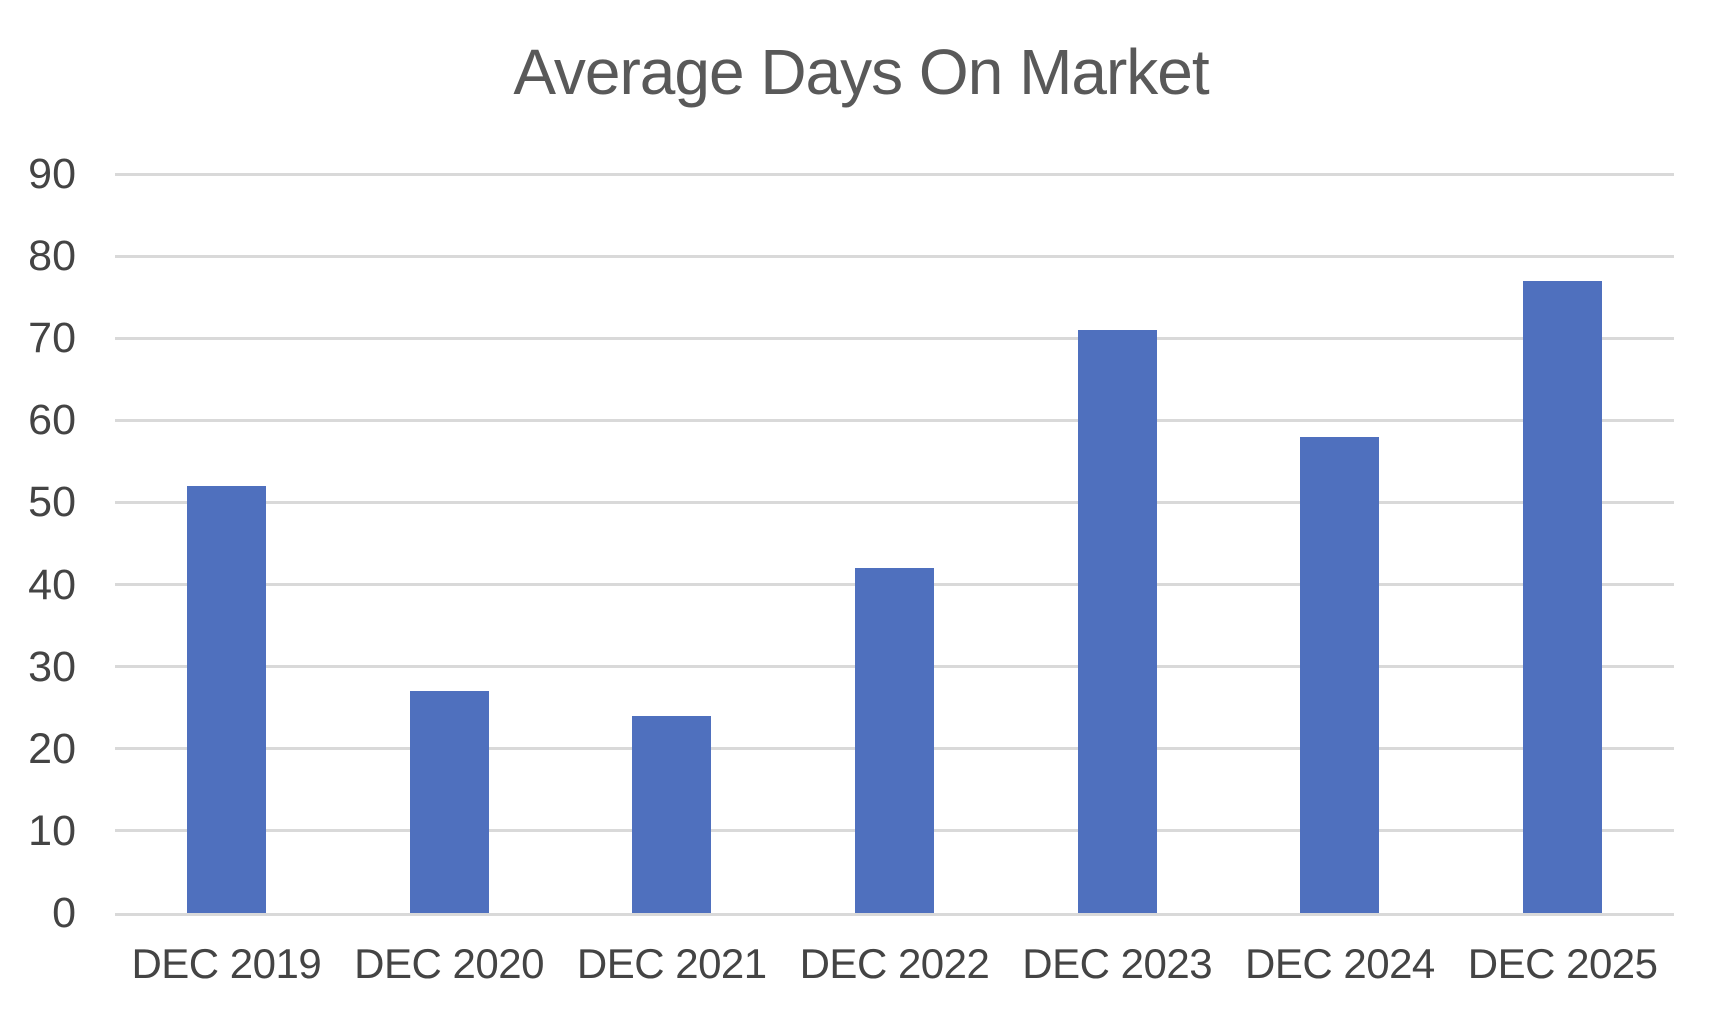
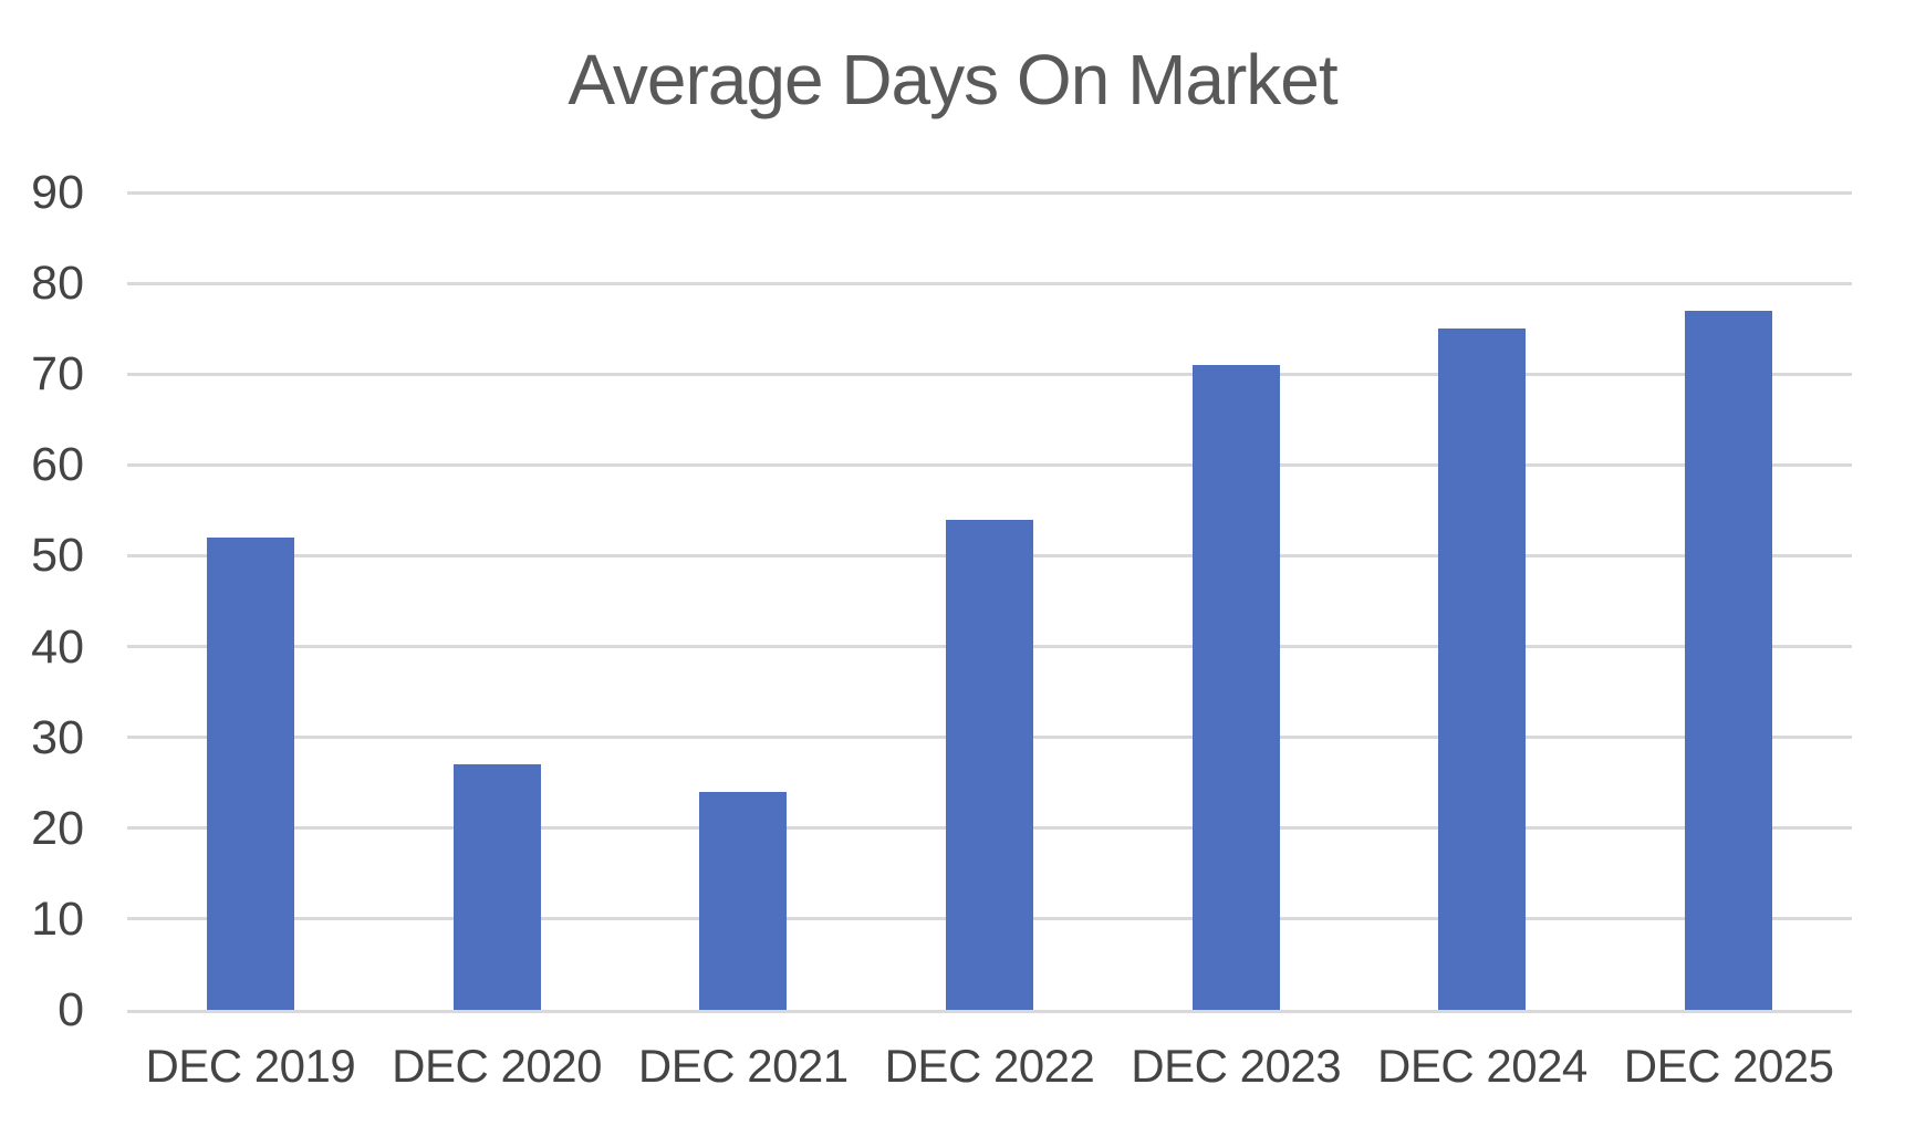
DEC 2022: 42 -> 54
DEC 2024: 58 -> 75
